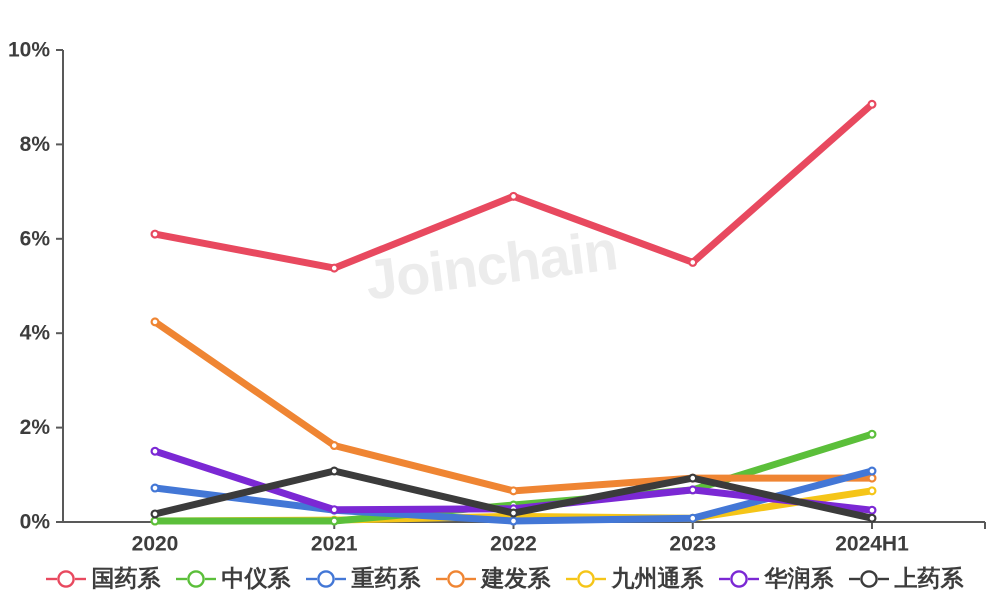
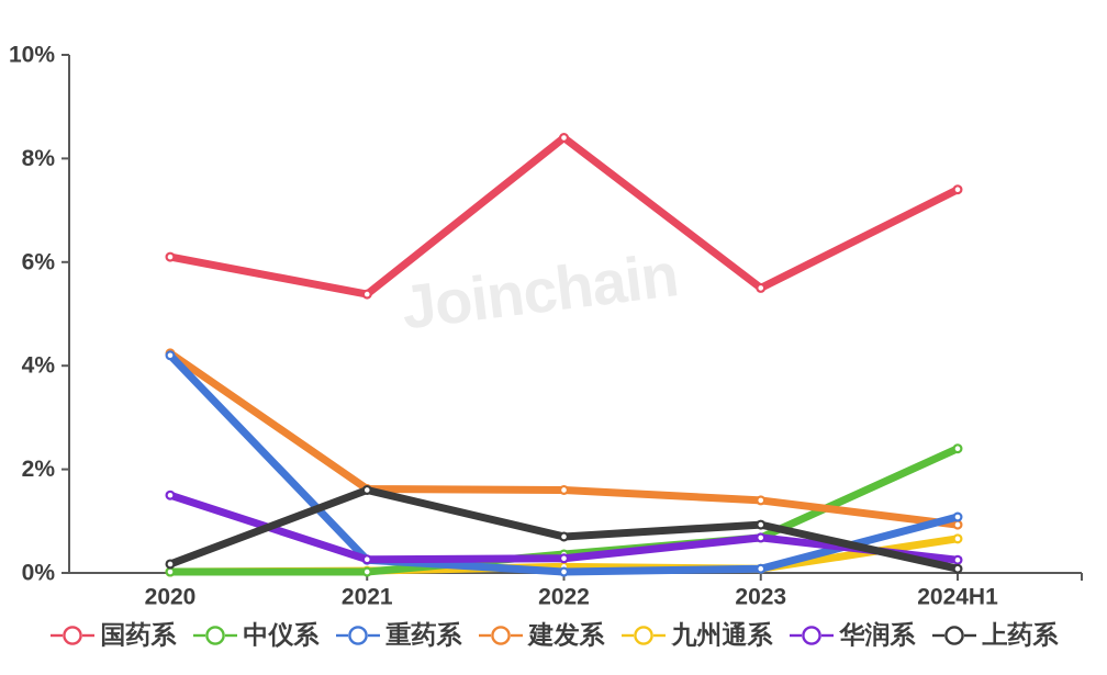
重药系/2020: 0.7% -> 4.2%
上药系/2021: 1.1% -> 1.6%
国药系/2022: 6.9% -> 8.4%
建发系/2022: 0.7% -> 1.6%
上药系/2022: 0.2% -> 0.7%
建发系/2023: 0.9% -> 1.4%
国药系/2024H1: 8.8% -> 7.4%
中仪系/2024H1: 1.9% -> 2.4%
